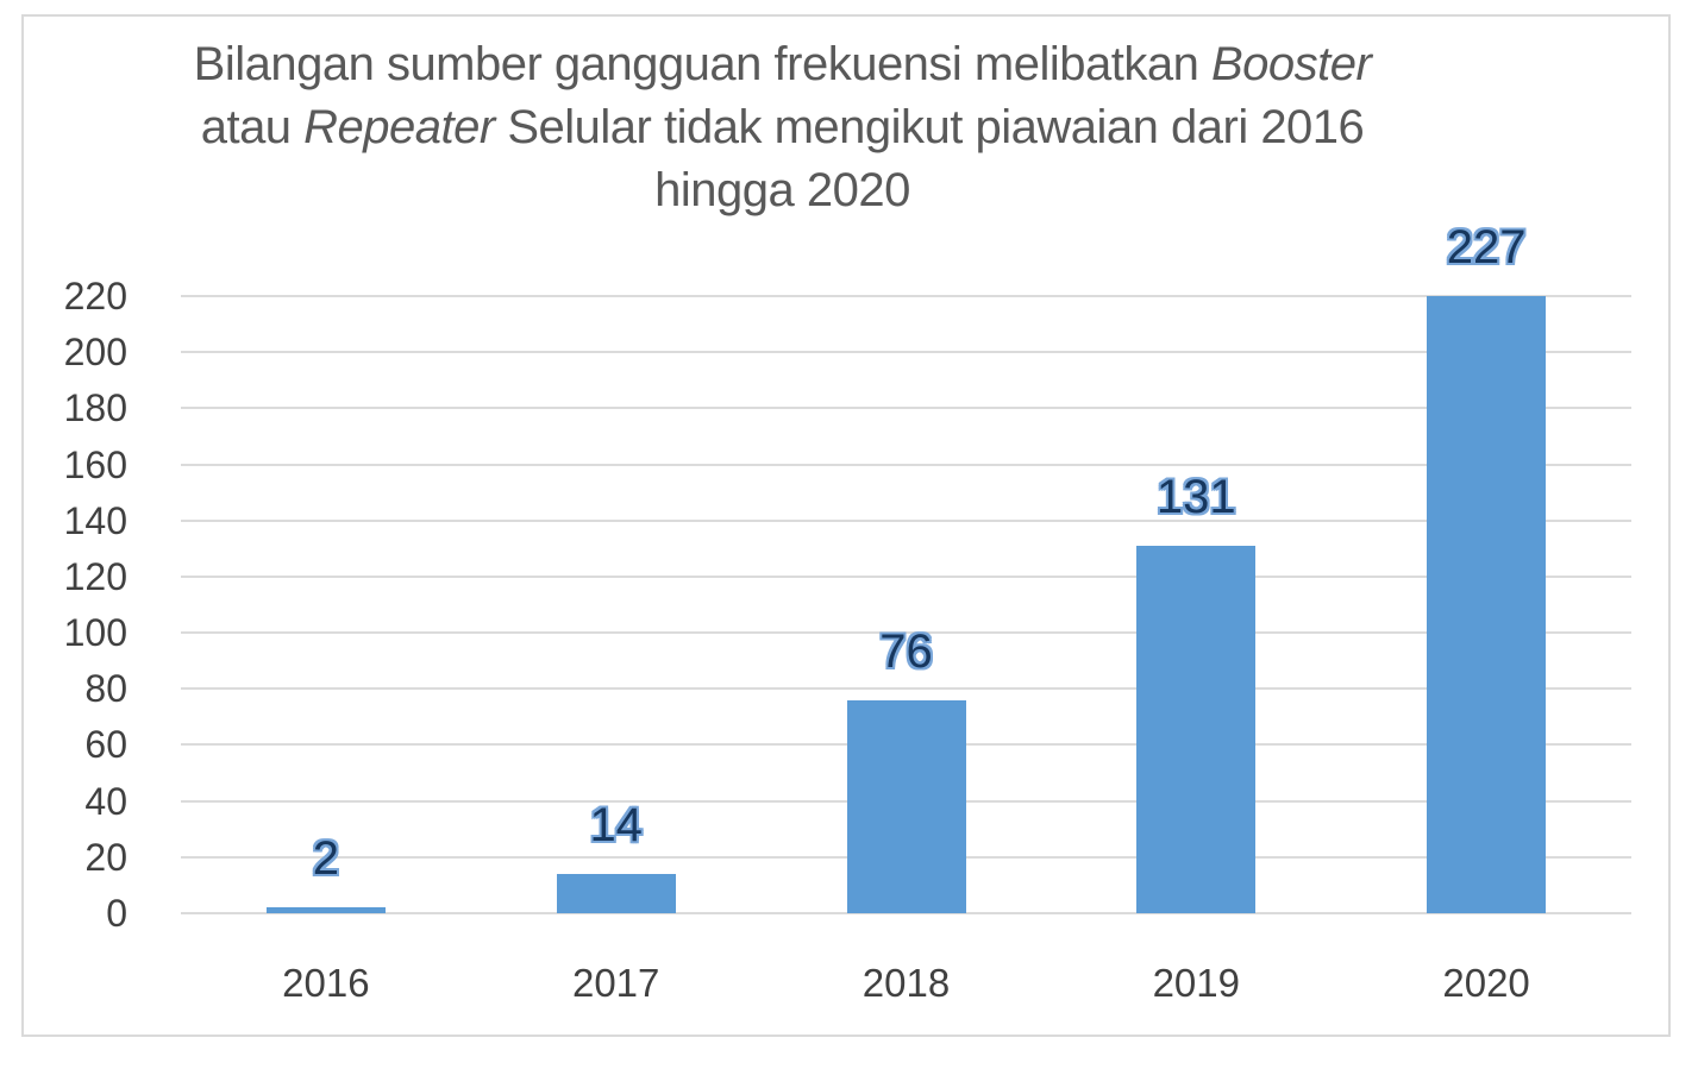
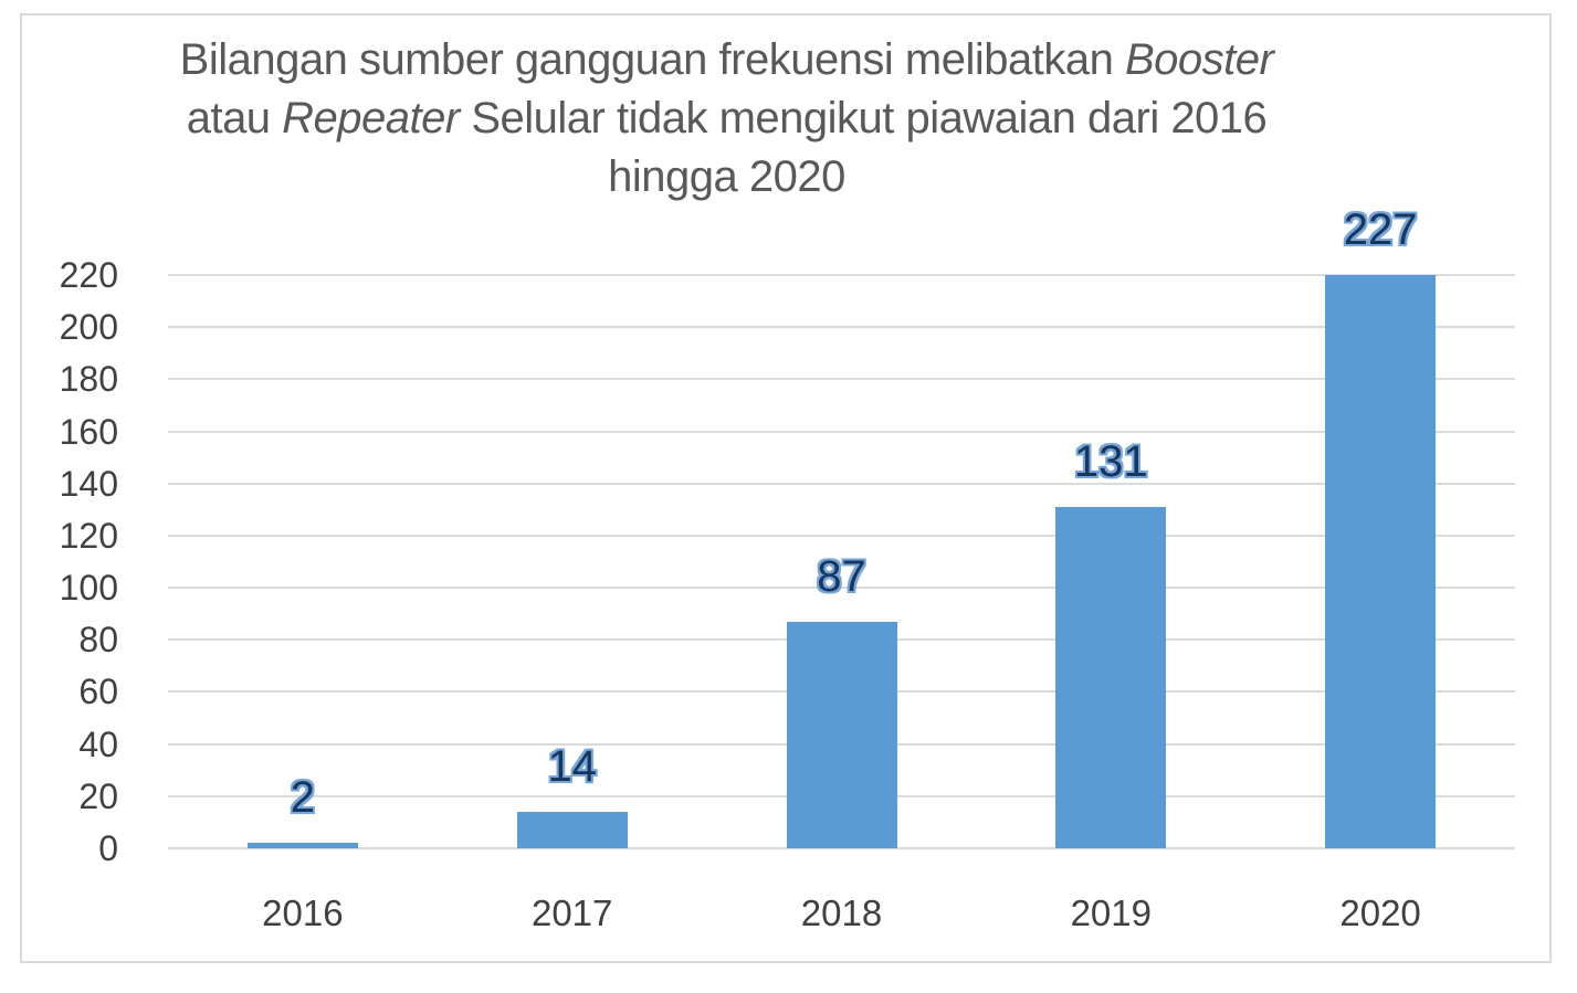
2018: 76 -> 87
